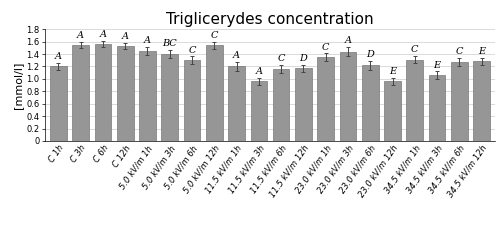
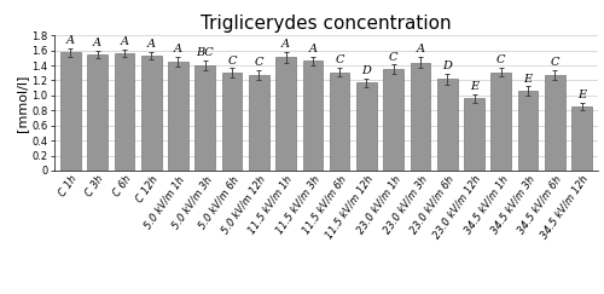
C 1h: 1.20 -> 1.57
5.0 kV/m 12h: 1.54 -> 1.27
11.5 kV/m 1h: 1.20 -> 1.51
11.5 kV/m 3h: 0.96 -> 1.46
11.5 kV/m 6h: 1.16 -> 1.31
34.5 kV/m 12h: 1.28 -> 0.85
